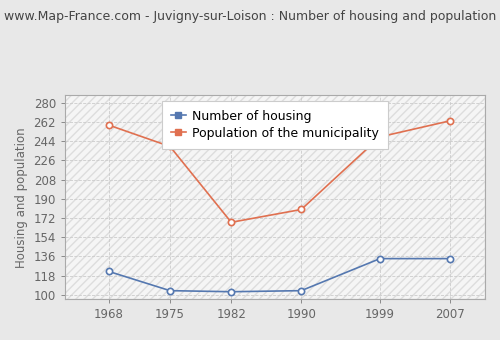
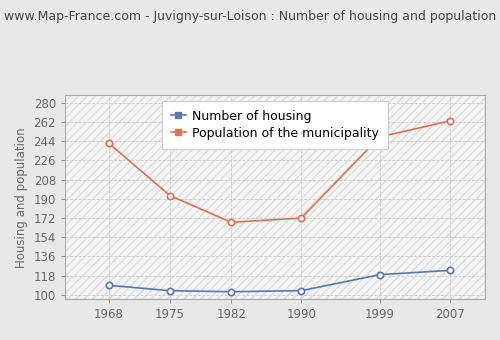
Number of housing/1968: 122 -> 109
Population of the municipality/1968: 259 -> 242
Population of the municipality/1975: 239 -> 193
Population of the municipality/1990: 180 -> 172
Number of housing/1999: 134 -> 119
Number of housing/2007: 134 -> 123
